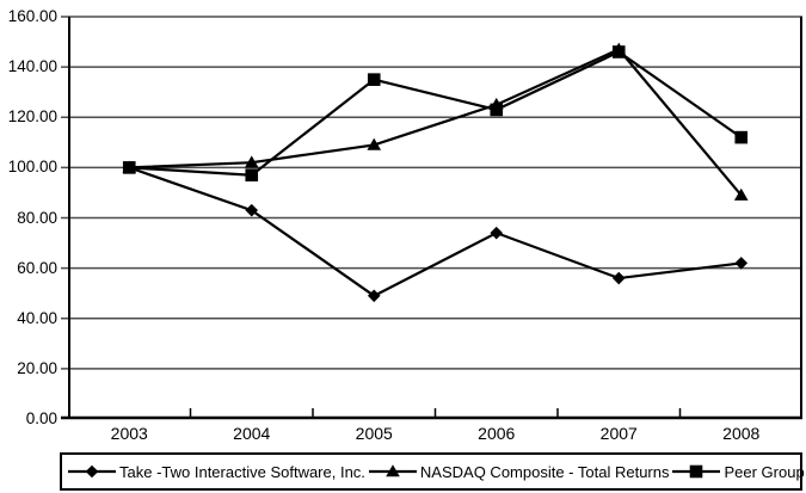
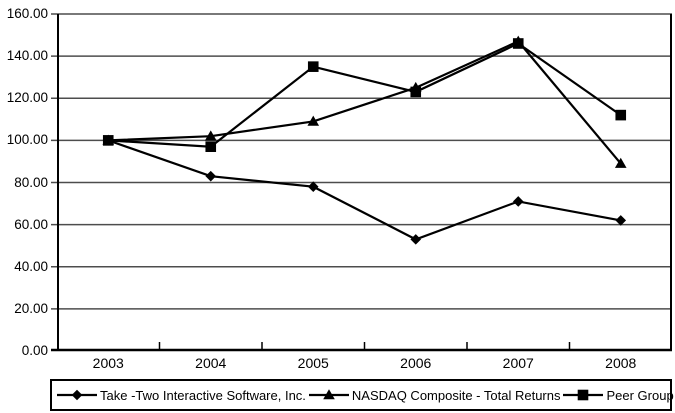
Take -Two Interactive Software, Inc./2005: 49 -> 78
Take -Two Interactive Software, Inc./2006: 74 -> 53
Take -Two Interactive Software, Inc./2007: 56 -> 71
